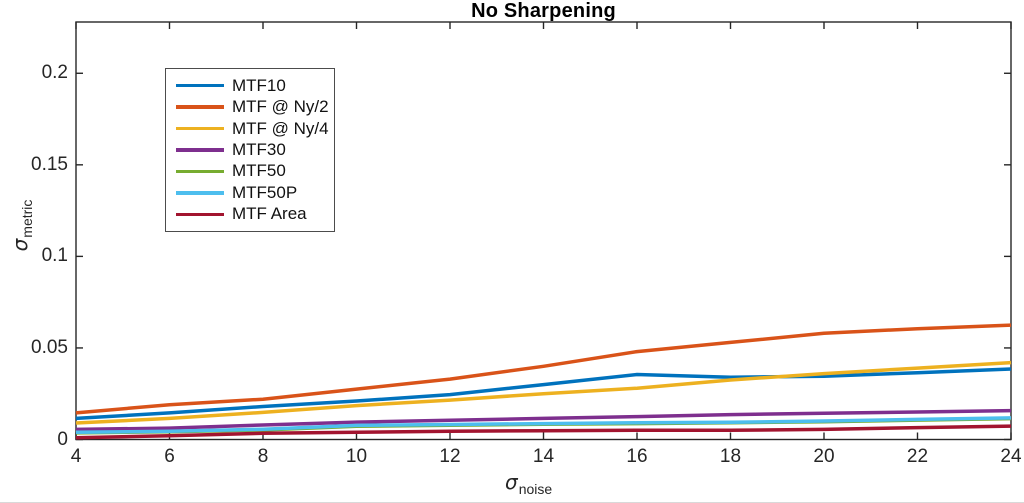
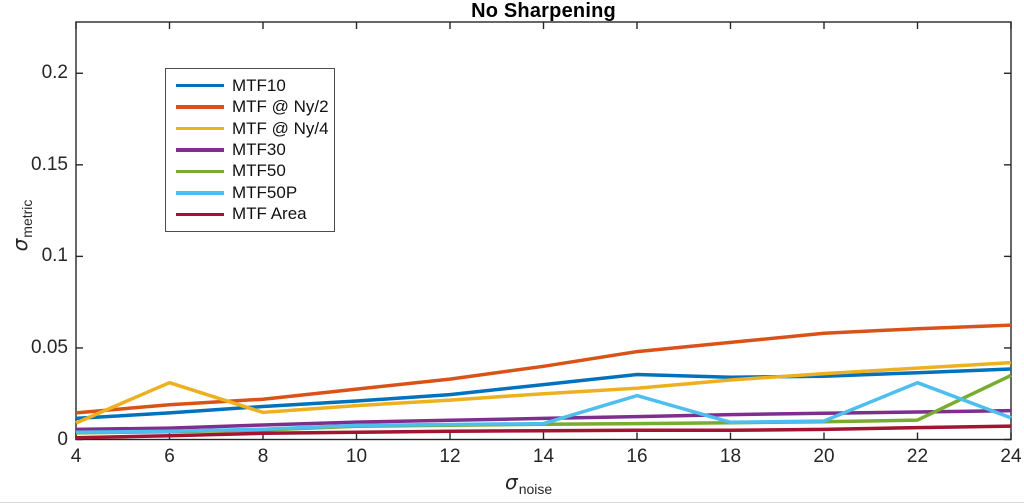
MTF @ Ny/4/6: 0.011 -> 0.031
MTF50P/16: 0.009 -> 0.024
MTF50P/22: 0.011 -> 0.031
MTF50/24: 0.011 -> 0.035
